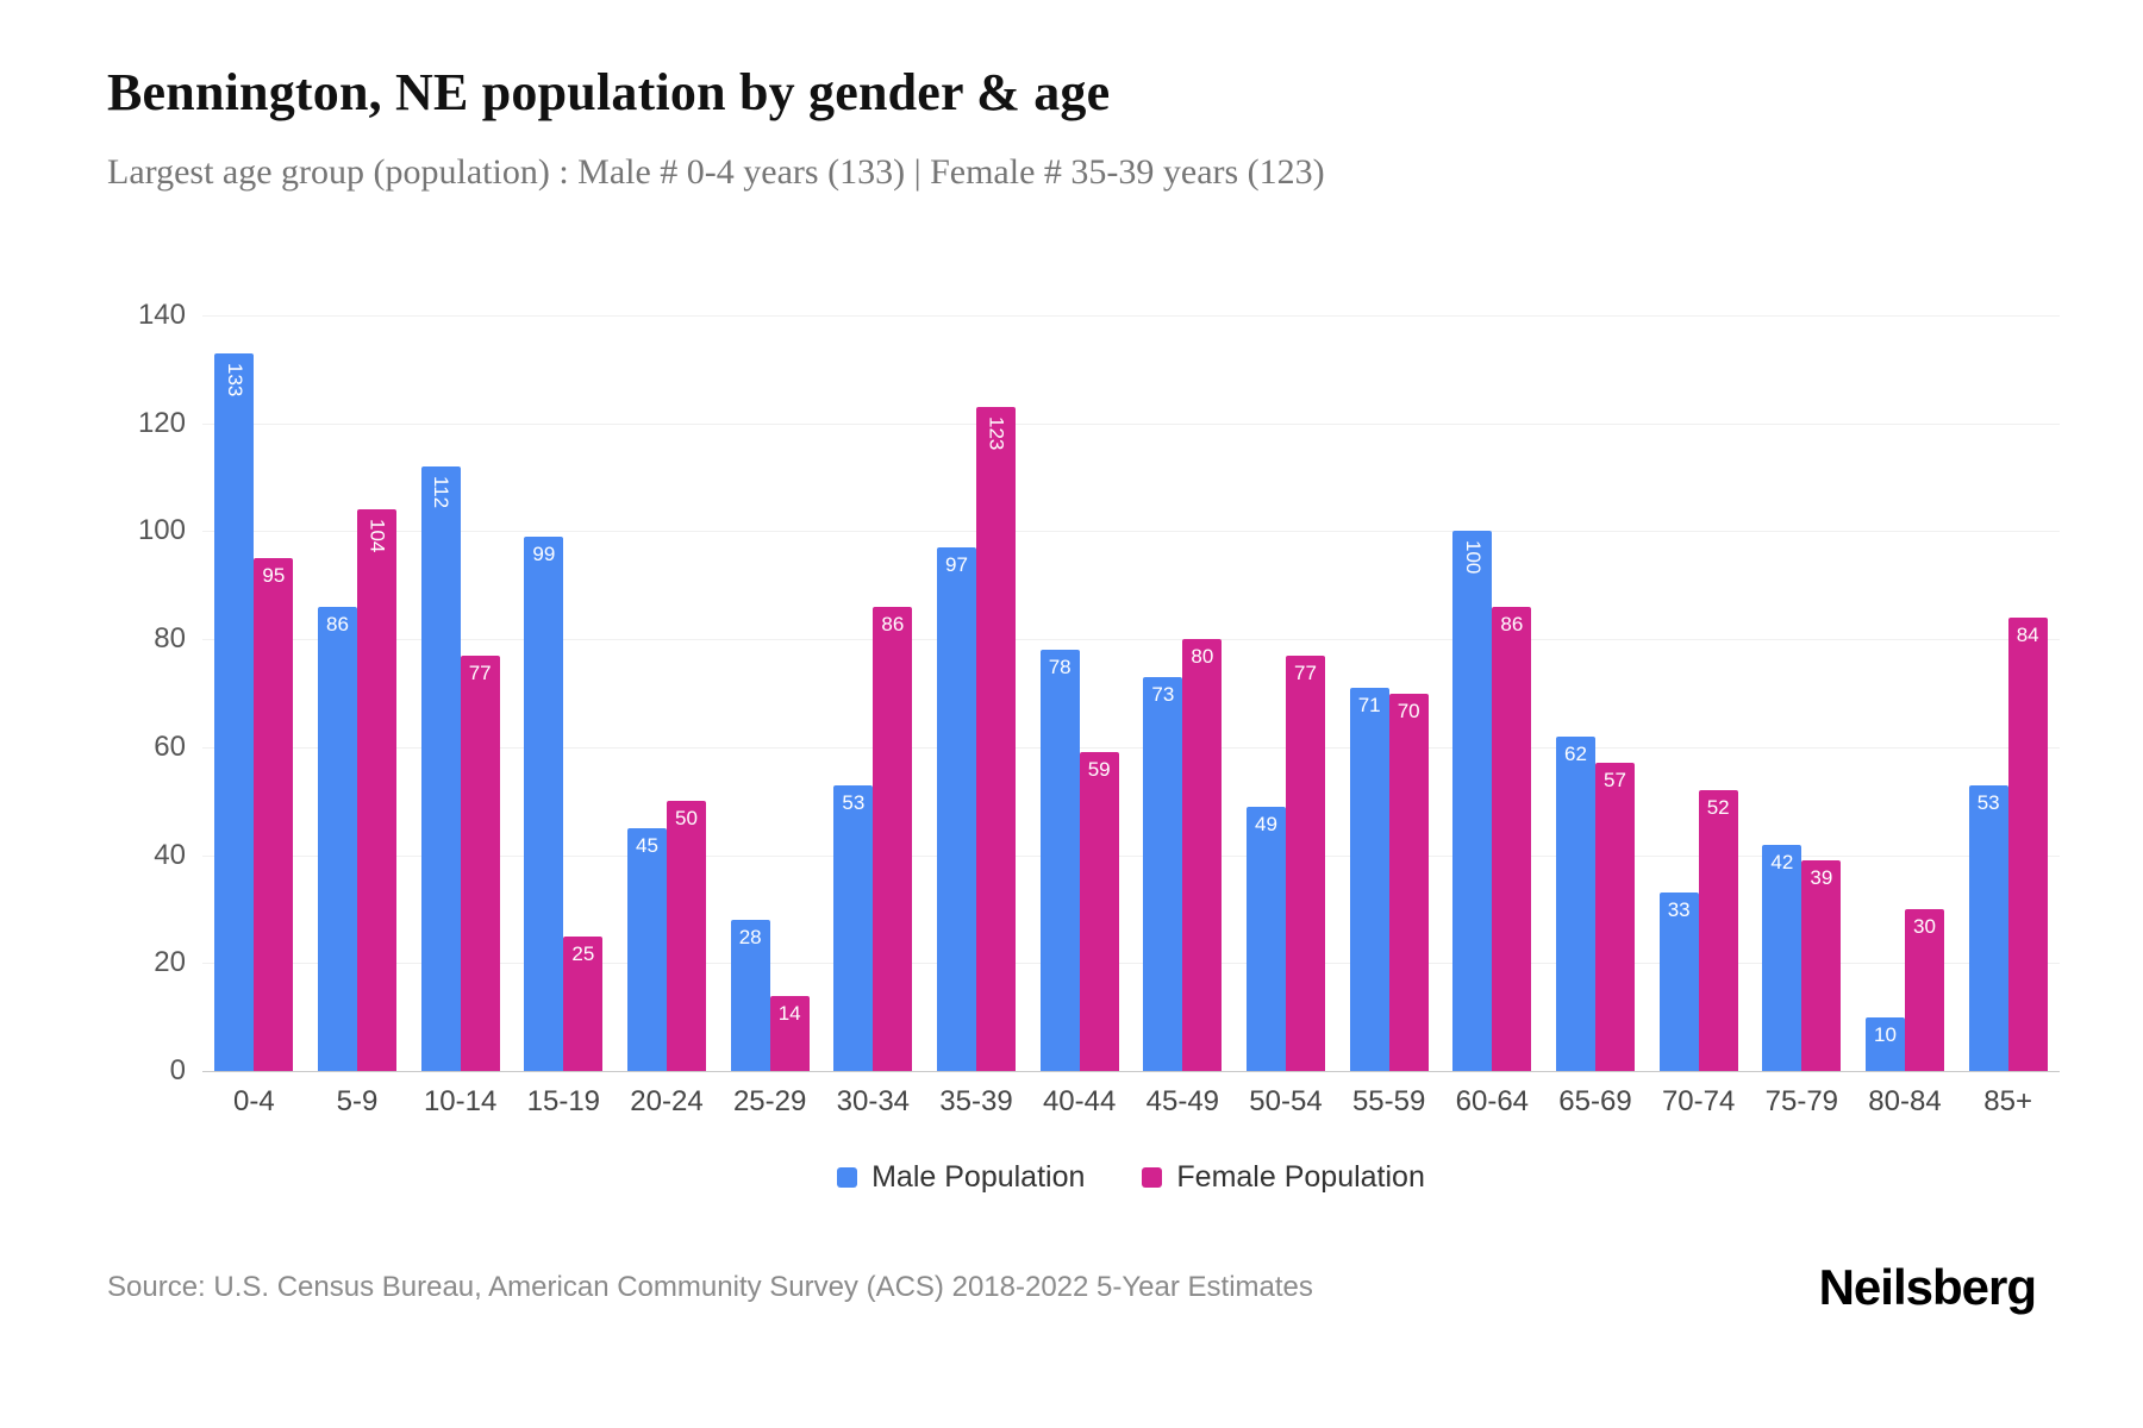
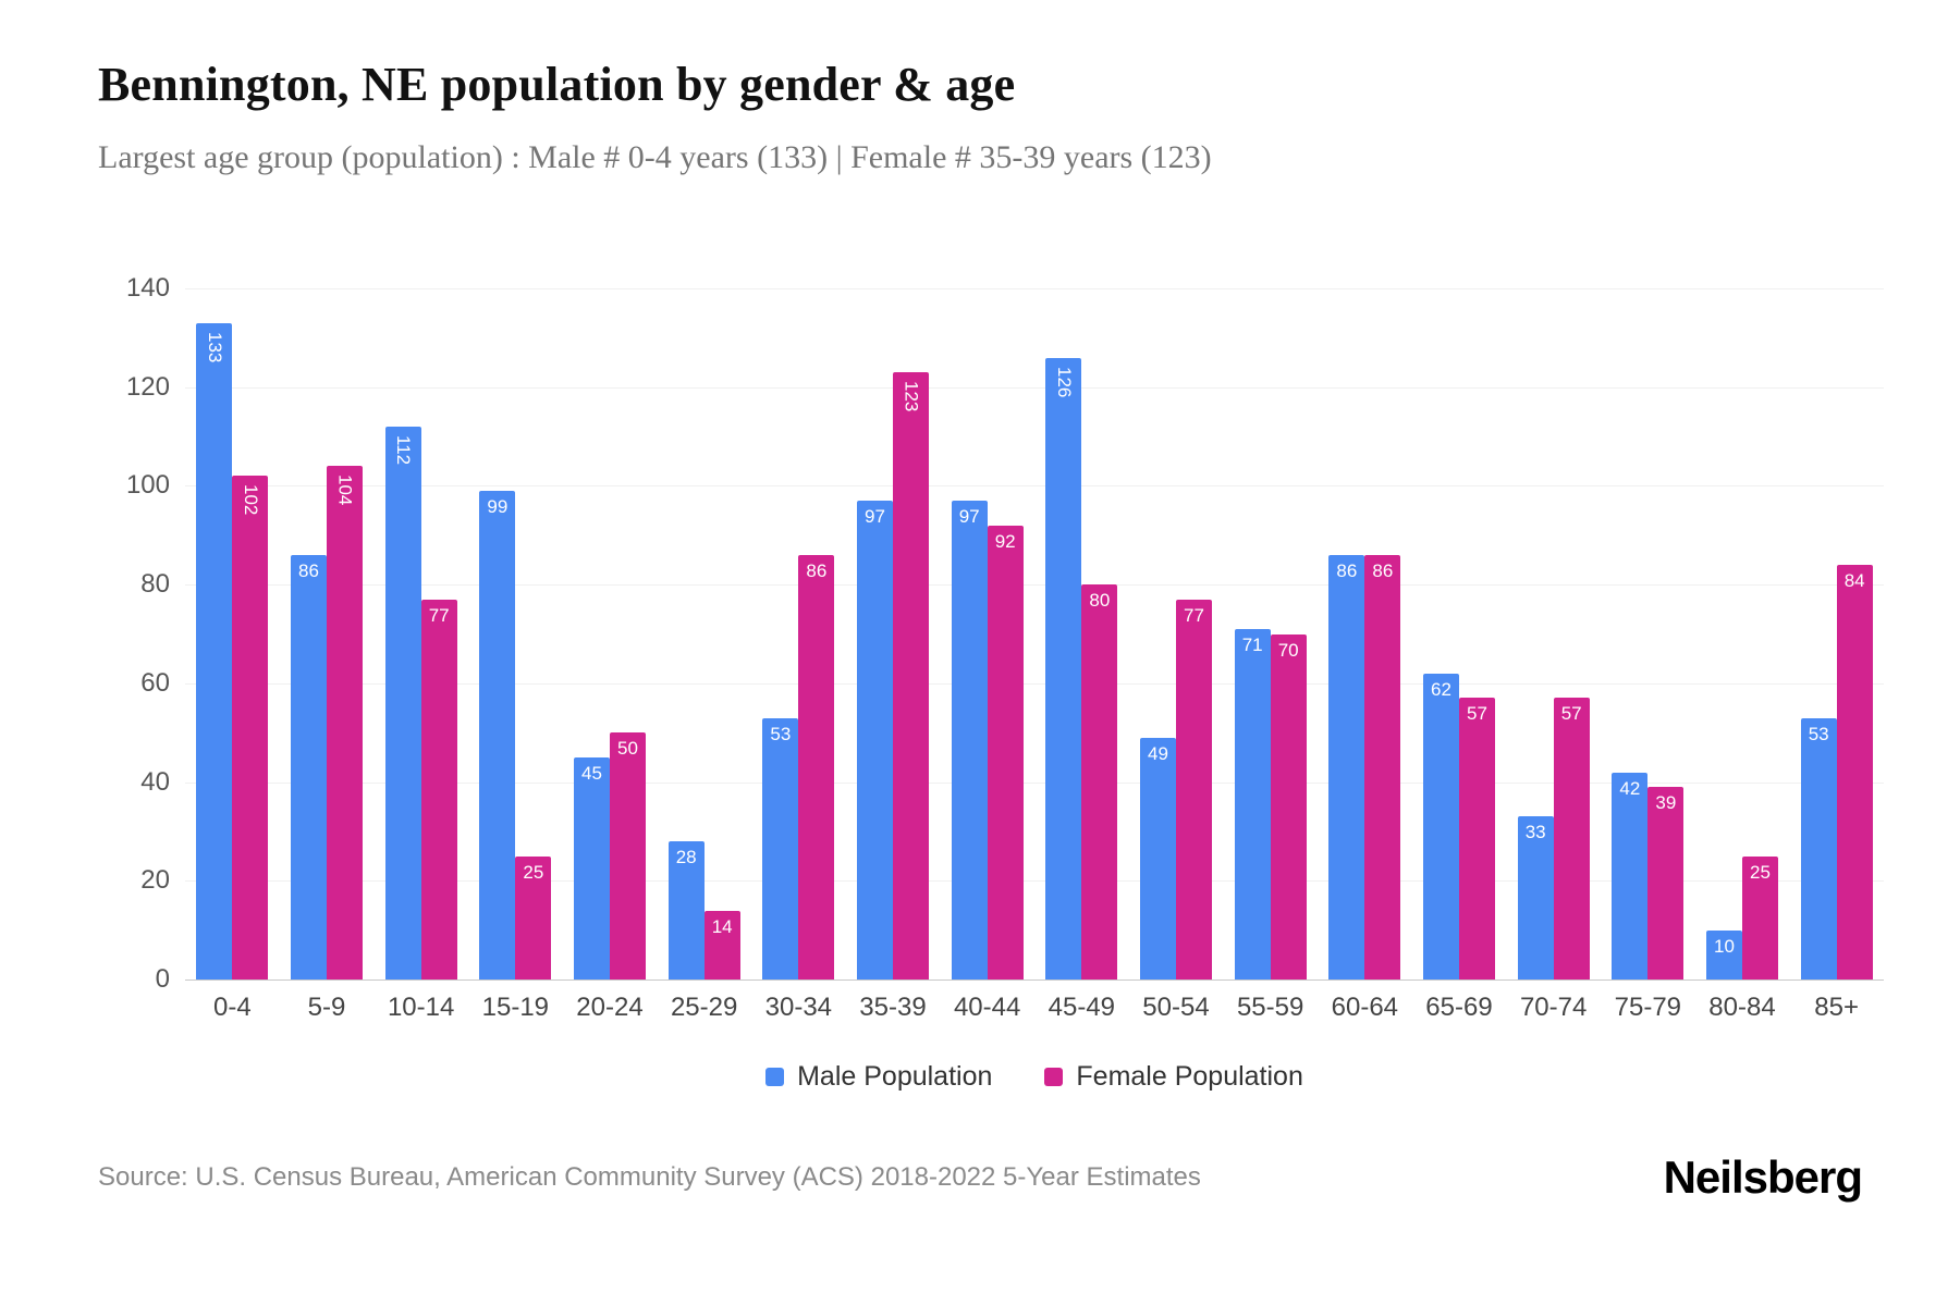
Female Population/0-4: 95 -> 102
Male Population/40-44: 78 -> 97
Female Population/40-44: 59 -> 92
Male Population/45-49: 73 -> 126
Male Population/60-64: 100 -> 86
Female Population/70-74: 52 -> 57
Female Population/80-84: 30 -> 25
